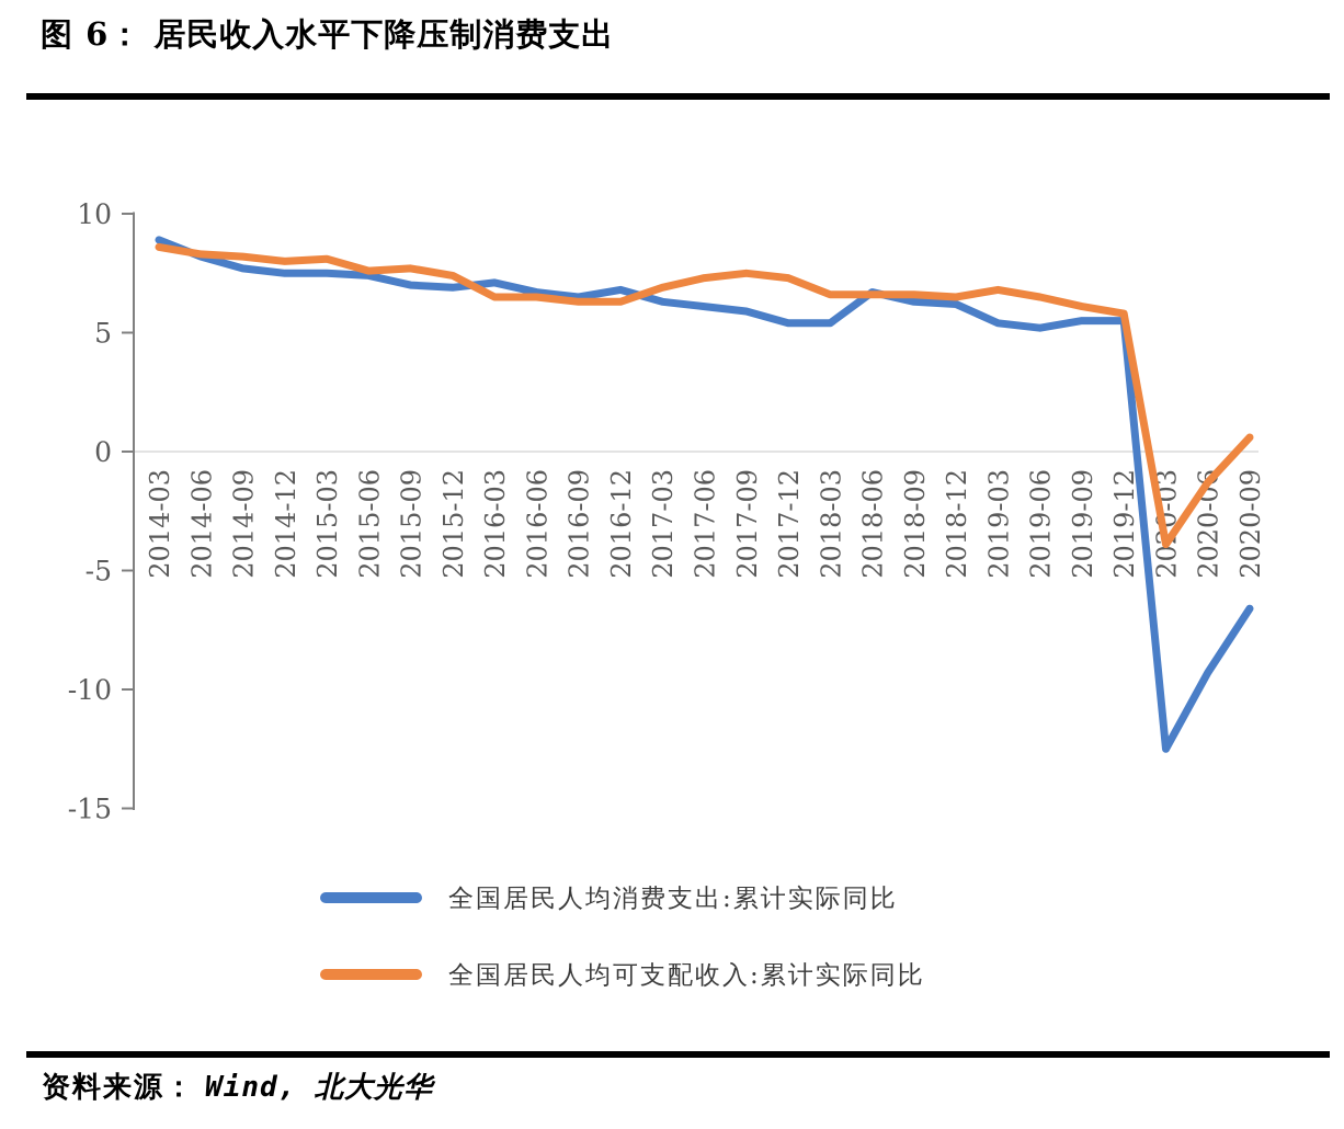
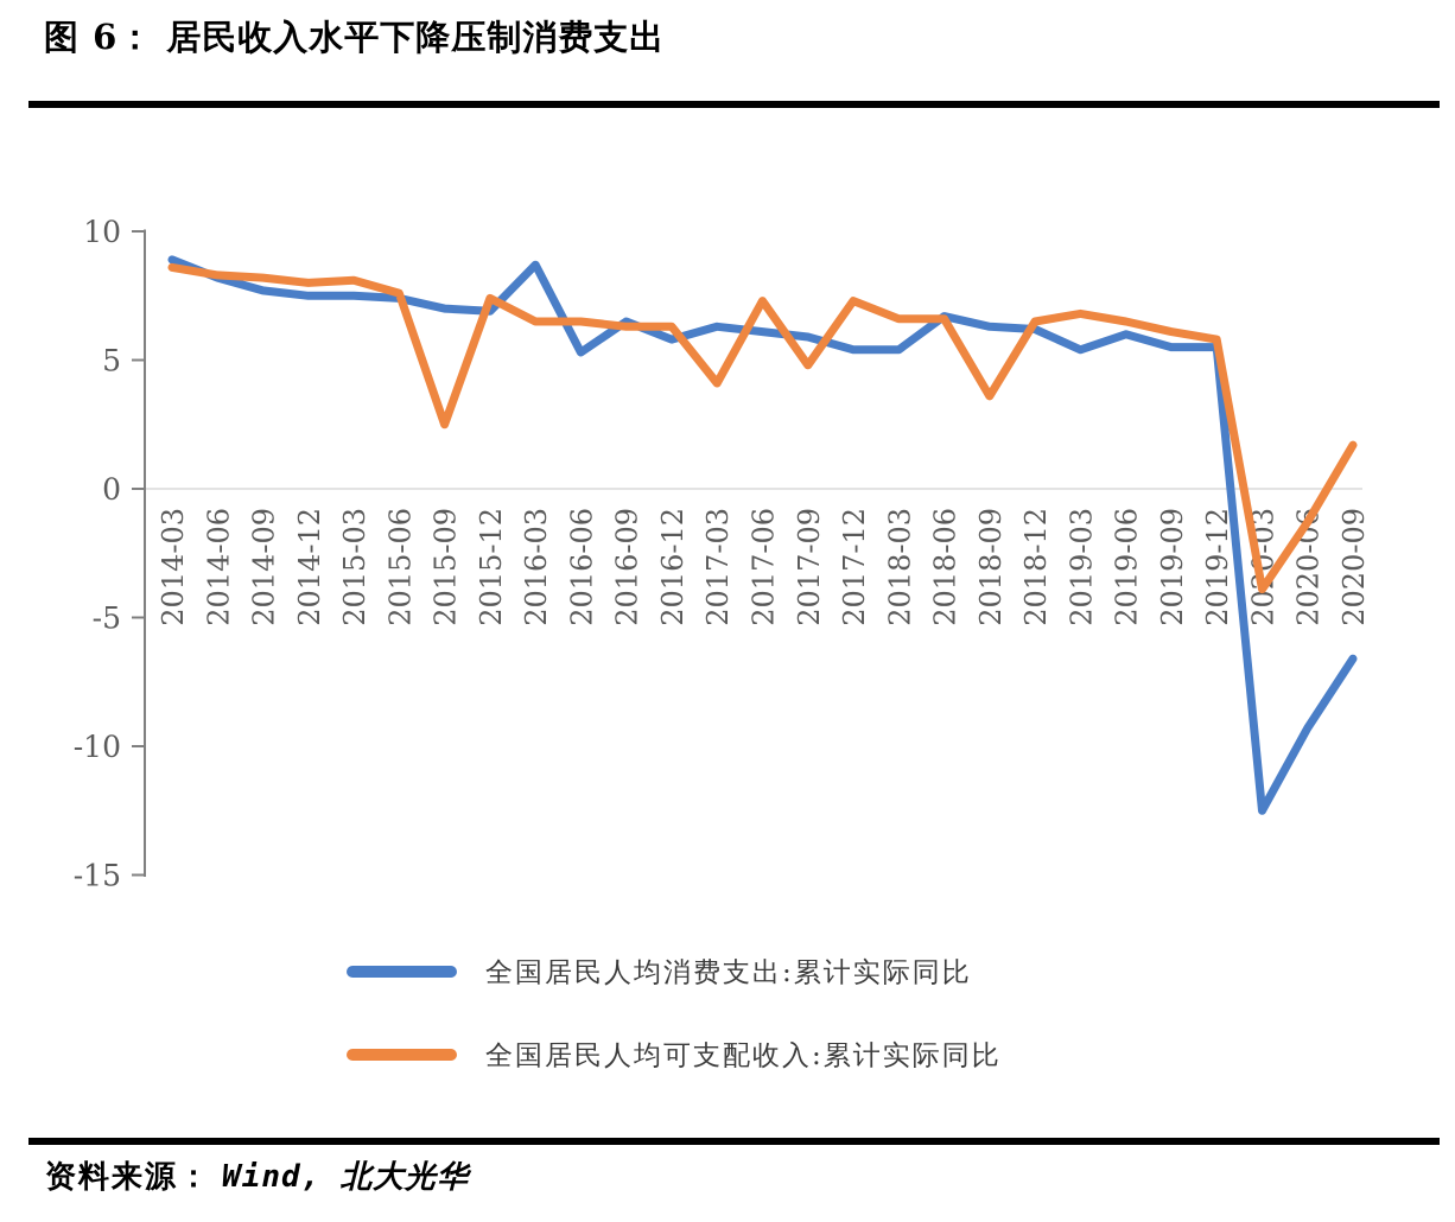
全国居民人均可支配收入:累计实际同比/2015-09: 7.7 -> 2.5
全国居民人均消费支出:累计实际同比/2016-03: 7.1 -> 8.7
全国居民人均消费支出:累计实际同比/2016-06: 6.7 -> 5.3
全国居民人均消费支出:累计实际同比/2016-12: 6.8 -> 5.8
全国居民人均可支配收入:累计实际同比/2017-03: 6.9 -> 4.1
全国居民人均可支配收入:累计实际同比/2017-09: 7.5 -> 4.8
全国居民人均可支配收入:累计实际同比/2018-09: 6.6 -> 3.6
全国居民人均消费支出:累计实际同比/2019-06: 5.2 -> 6.0
全国居民人均可支配收入:累计实际同比/2020-09: 0.6 -> 1.7
